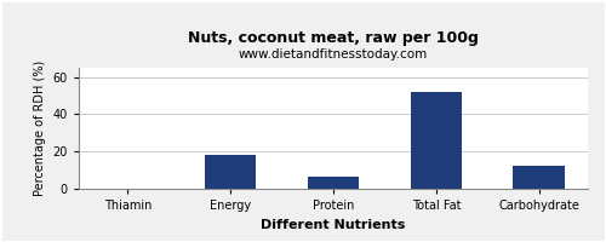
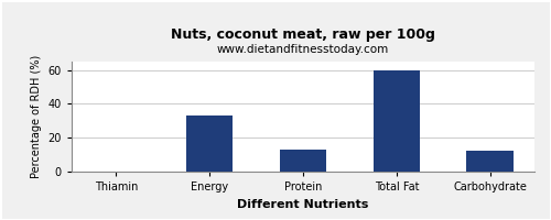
Energy: 18 -> 33
Protein: 6 -> 13
Total Fat: 52 -> 60
